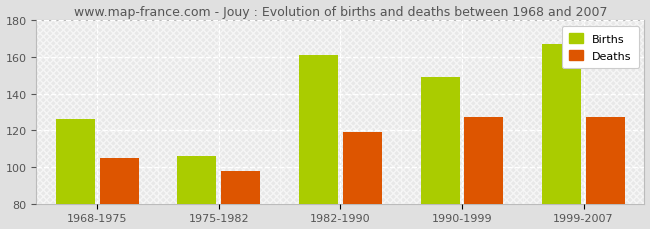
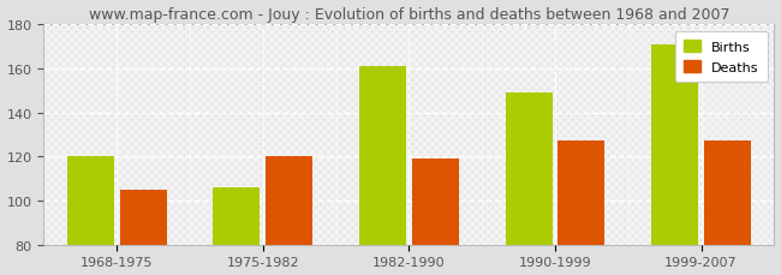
Births/1968-1975: 126 -> 120
Deaths/1975-1982: 98 -> 120
Births/1999-2007: 167 -> 171
